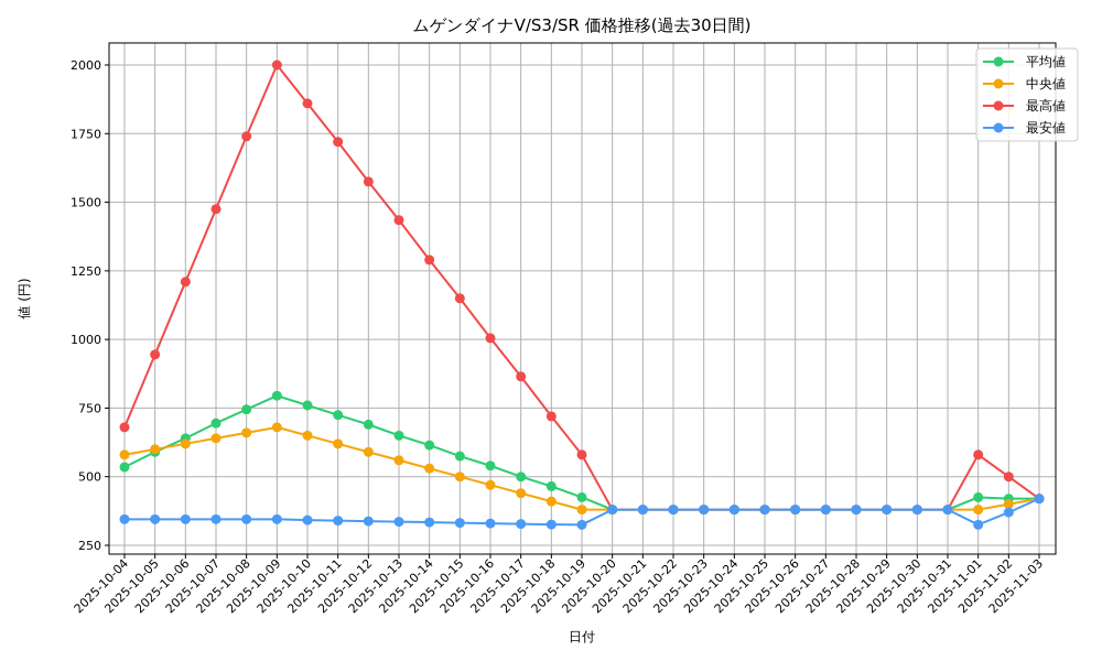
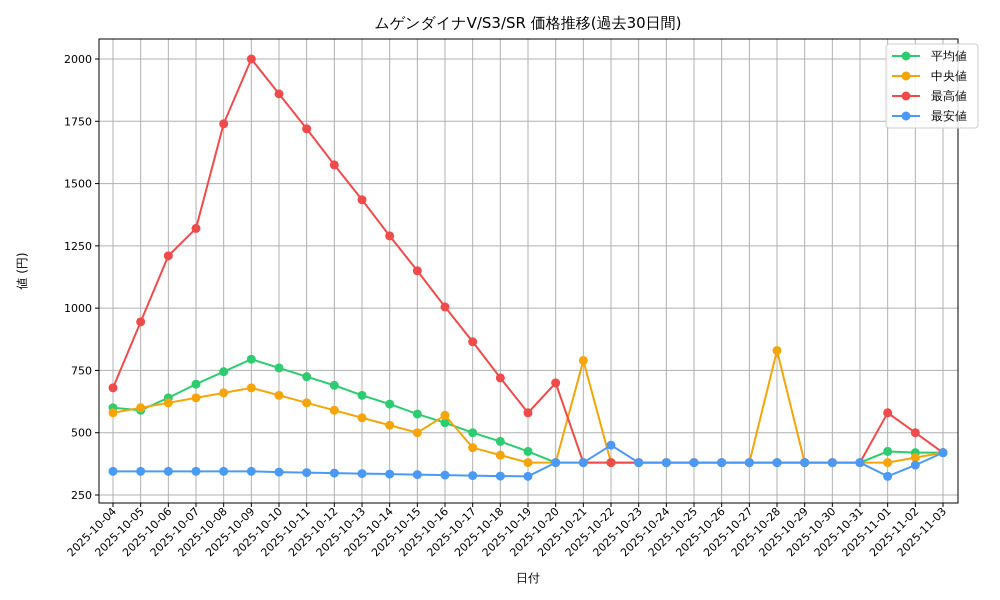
平均値/2025-10-04: 540 -> 600
最高値/2025-10-07: 1480 -> 1320
中央値/2025-10-16: 470 -> 570
最高値/2025-10-20: 380 -> 700
中央値/2025-10-21: 380 -> 790
最安値/2025-10-22: 380 -> 450
中央値/2025-10-28: 380 -> 830
